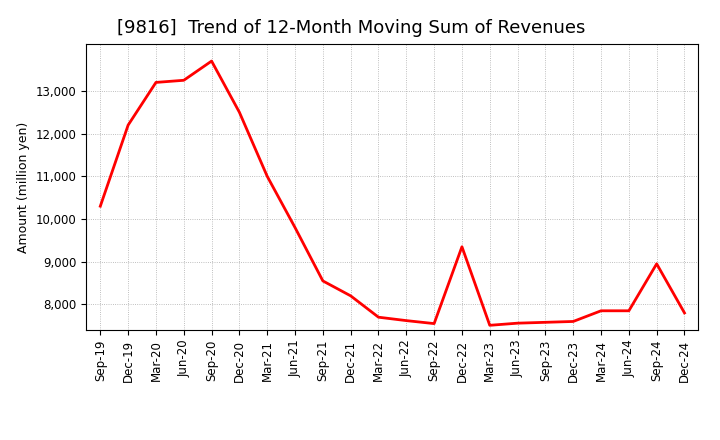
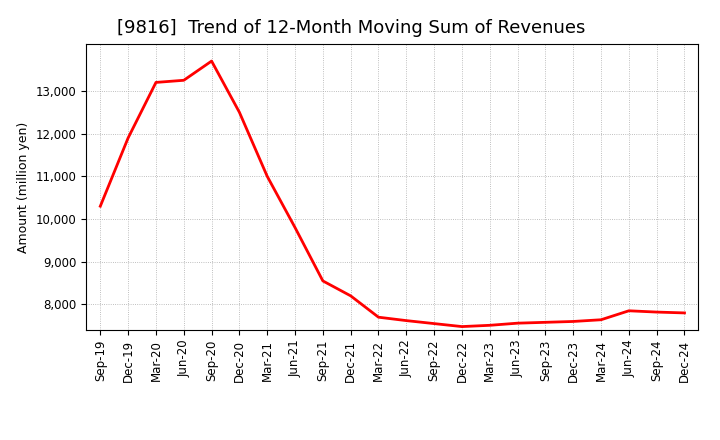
Dec-19: 12,200 -> 11,900
Dec-22: 9,350 -> 7,480
Mar-24: 7,850 -> 7,640
Sep-24: 8,950 -> 7,820
